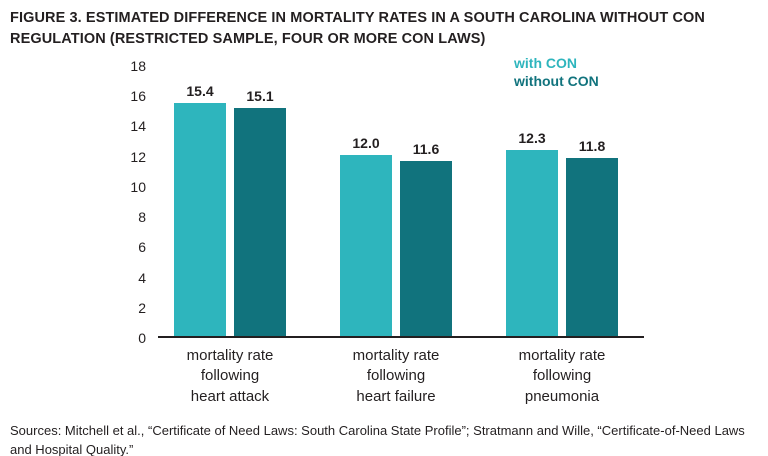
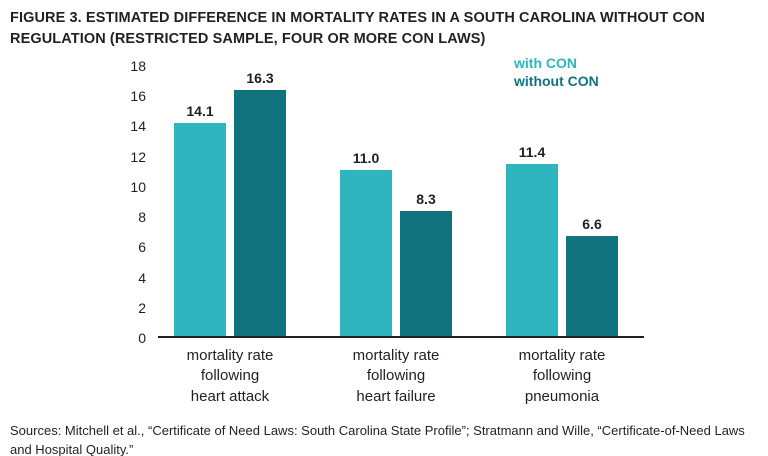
with CON/mortality rate following heart attack: 15.4 -> 14.1
without CON/mortality rate following heart attack: 15.1 -> 16.3
with CON/mortality rate following heart failure: 12.0 -> 11.0
without CON/mortality rate following heart failure: 11.6 -> 8.3
with CON/mortality rate following pneumonia: 12.3 -> 11.4
without CON/mortality rate following pneumonia: 11.8 -> 6.6
